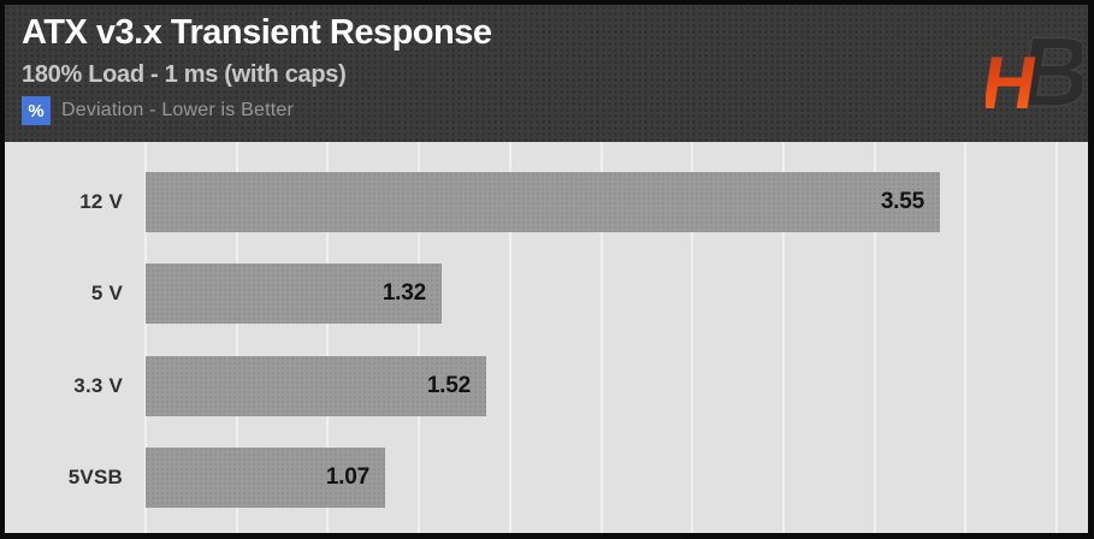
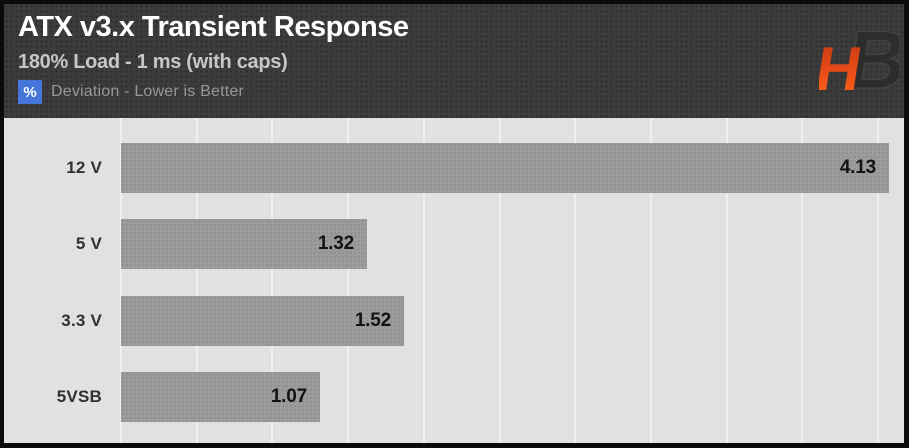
12 V: 3.55 -> 4.13
